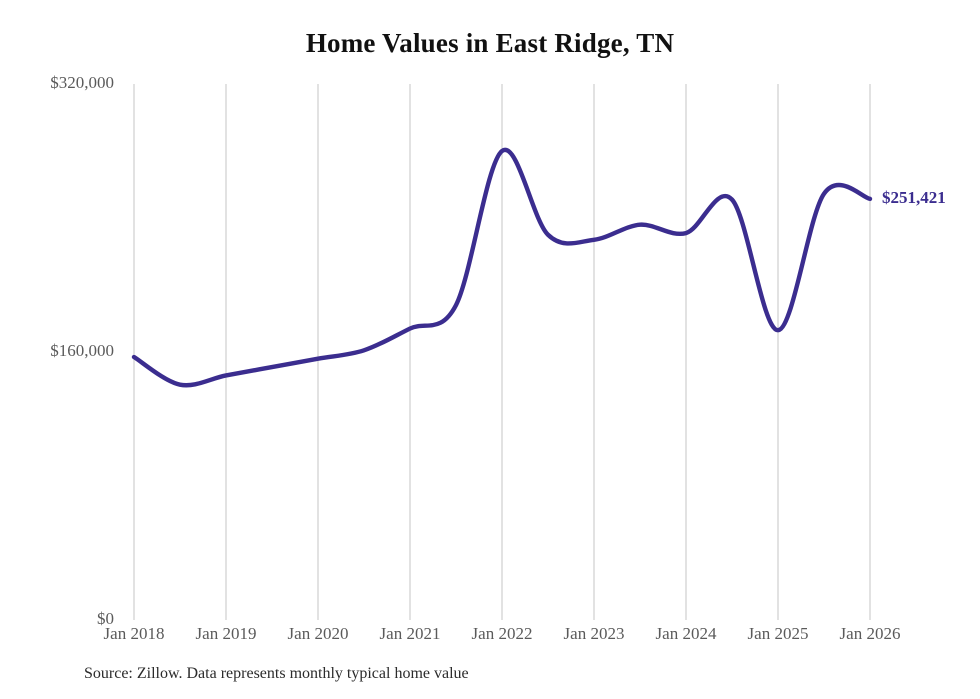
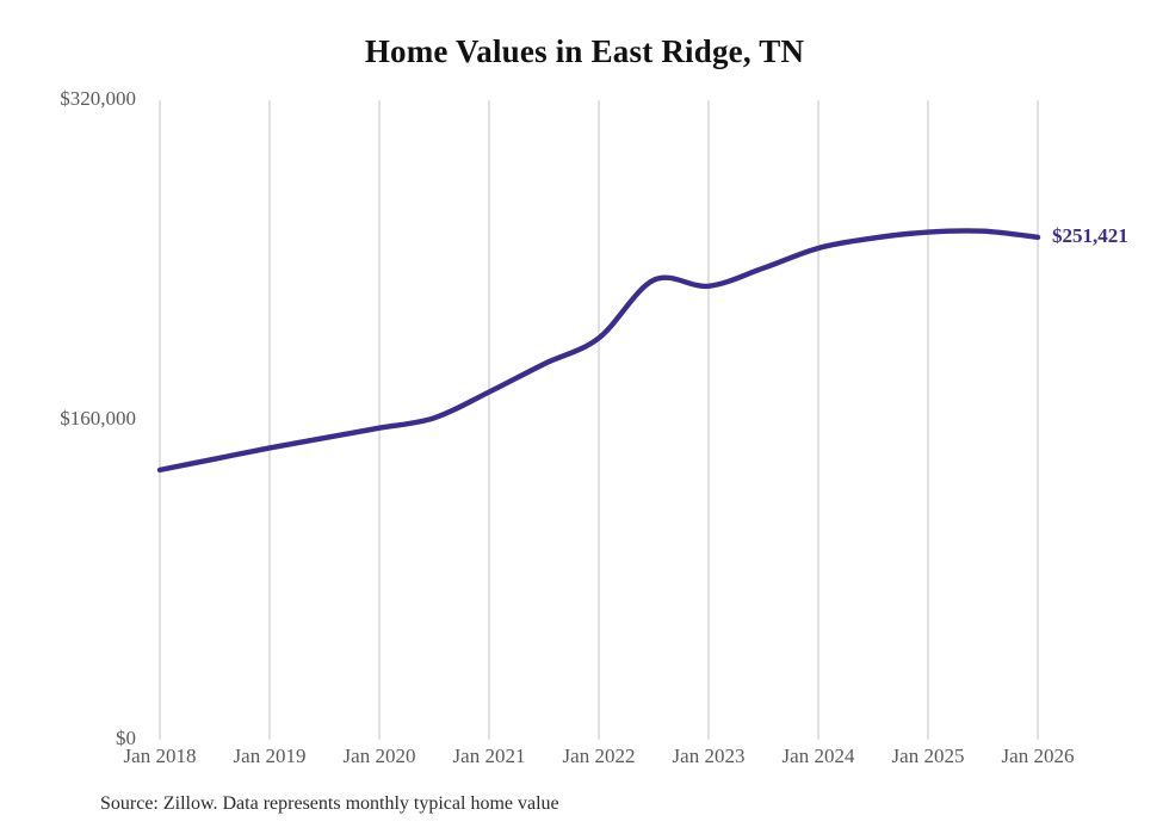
Jan 2018: $157000 -> $135000
Jan 2022: $280000 -> $201000
Jan 2024: $231000 -> $246000
Jan 2025: $173000 -> $254000
